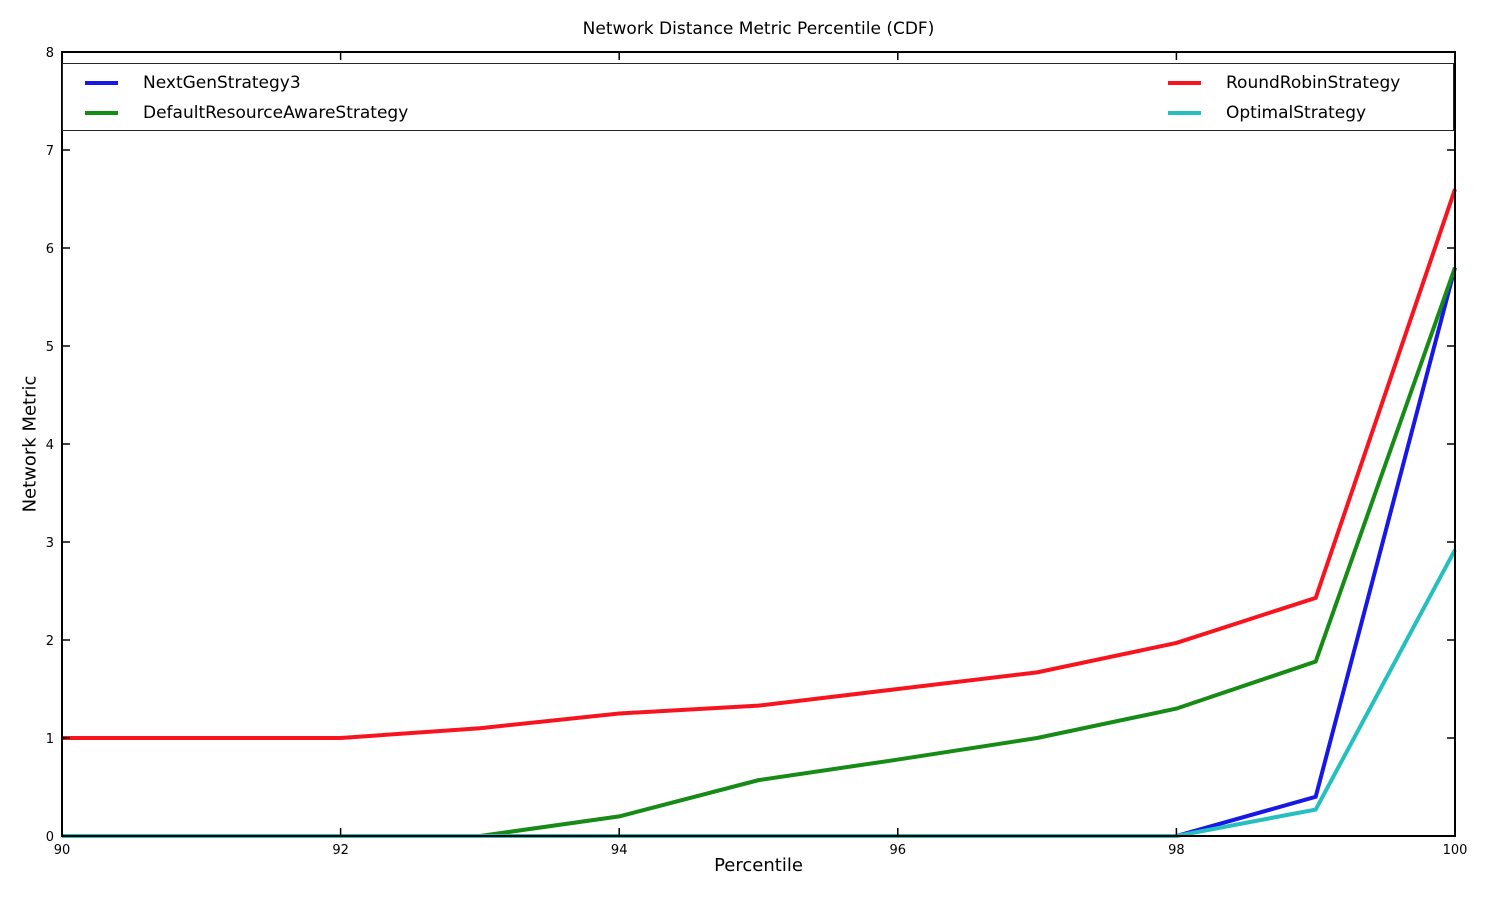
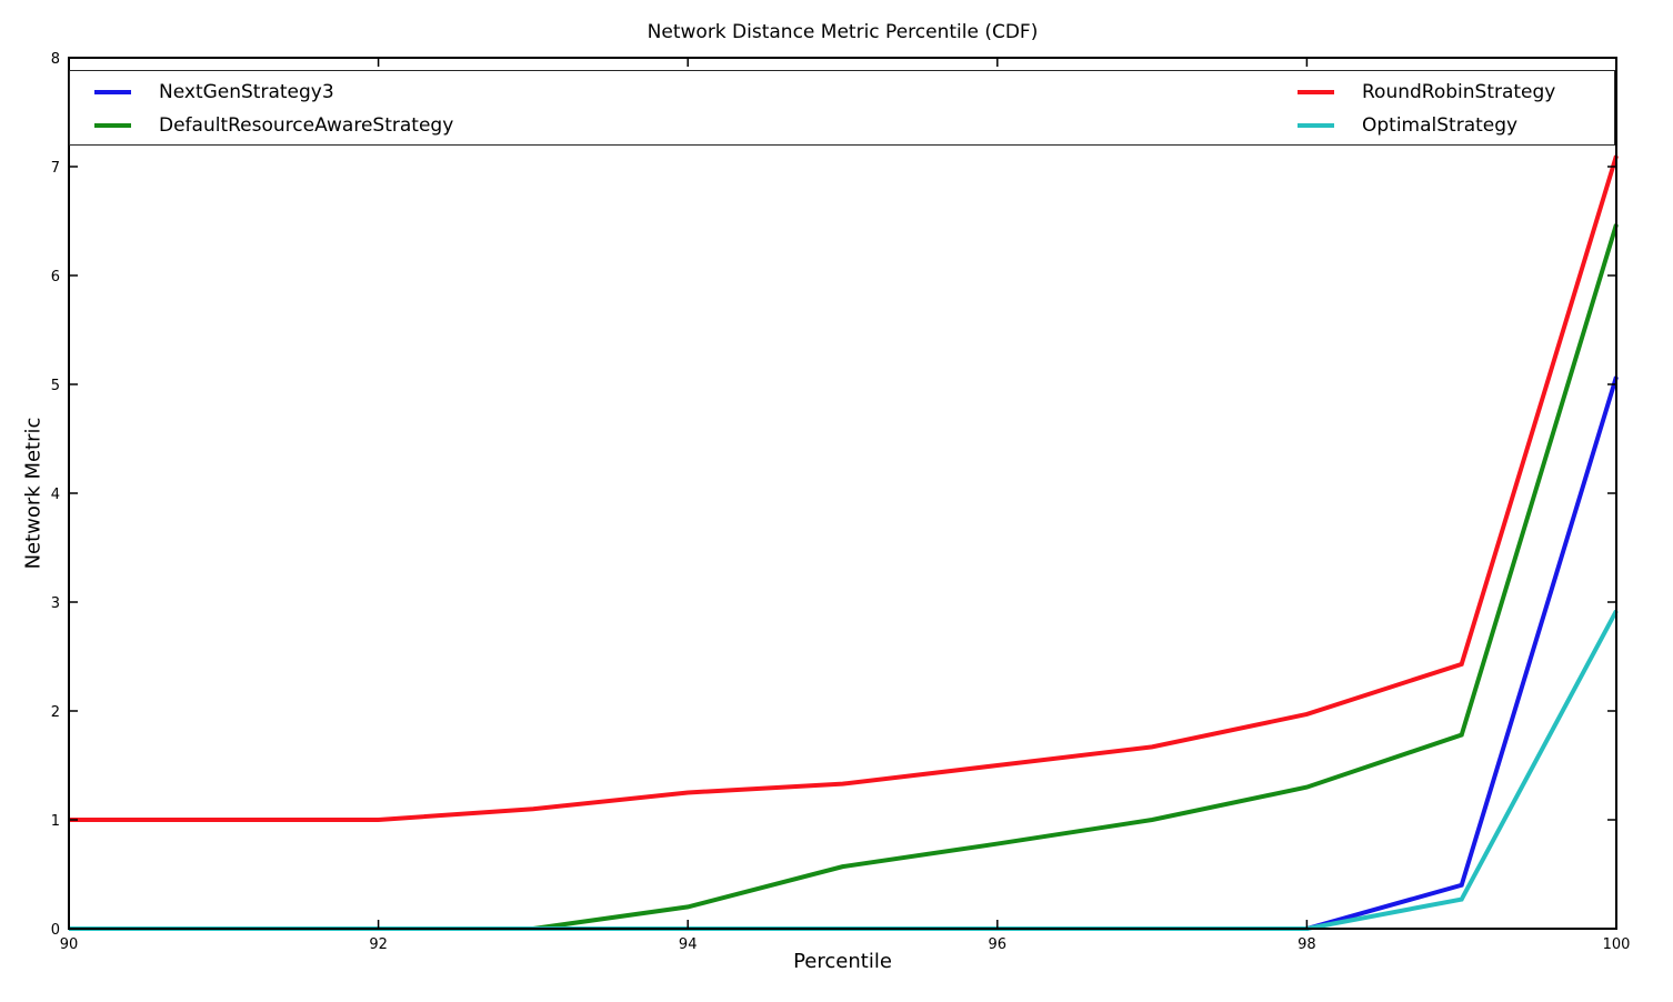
NextGenStrategy3/100: 5.8 -> 5.1
DefaultResourceAwareStrategy/100: 5.8 -> 6.5
RoundRobinStrategy/100: 6.6 -> 7.1
